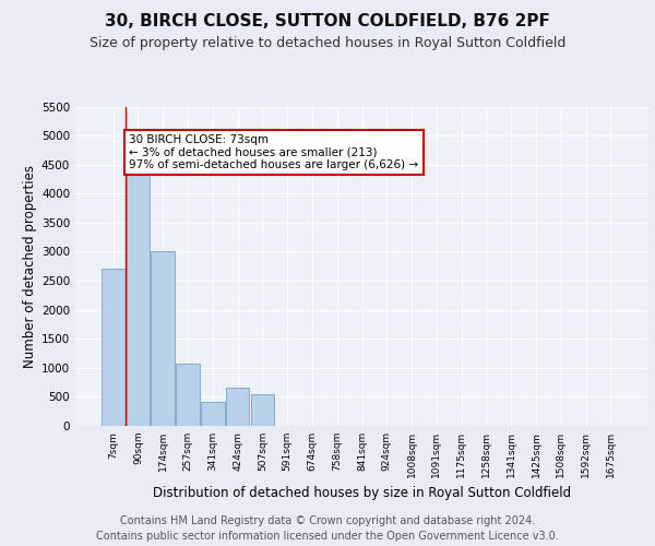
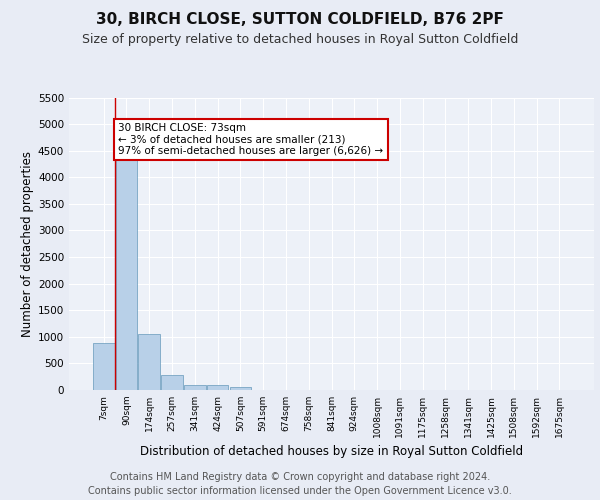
7sqm: 2700 -> 880
174sqm: 3000 -> 1060
257sqm: 1080 -> 290
341sqm: 420 -> 80
424sqm: 660 -> 80
507sqm: 540 -> 60
